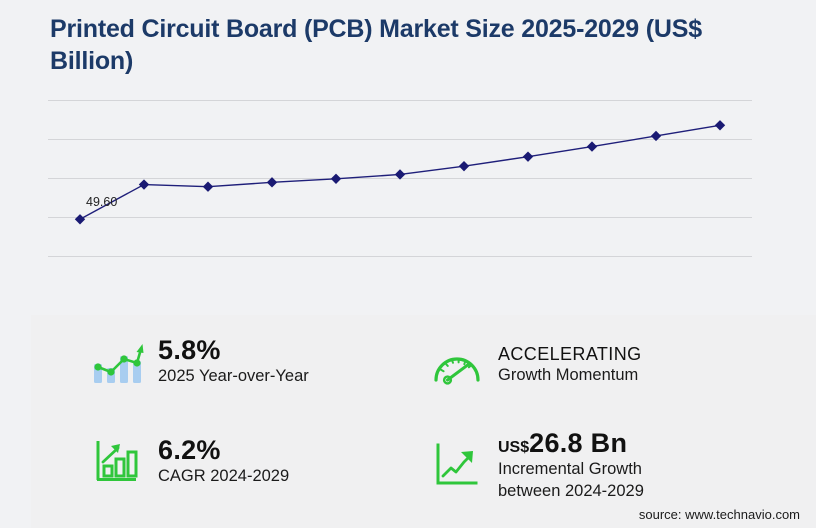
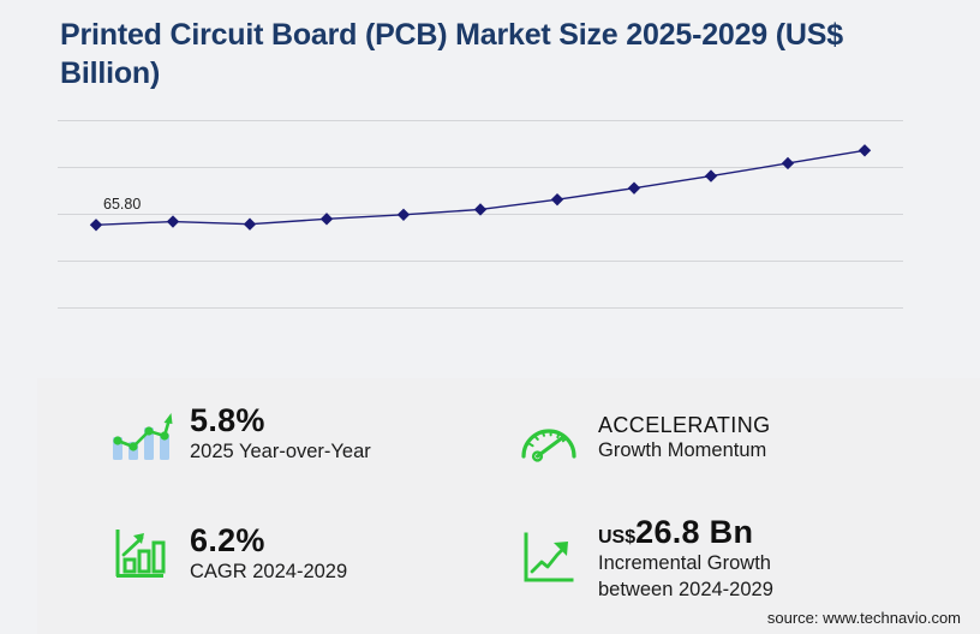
2019: 49.60 -> 65.80
